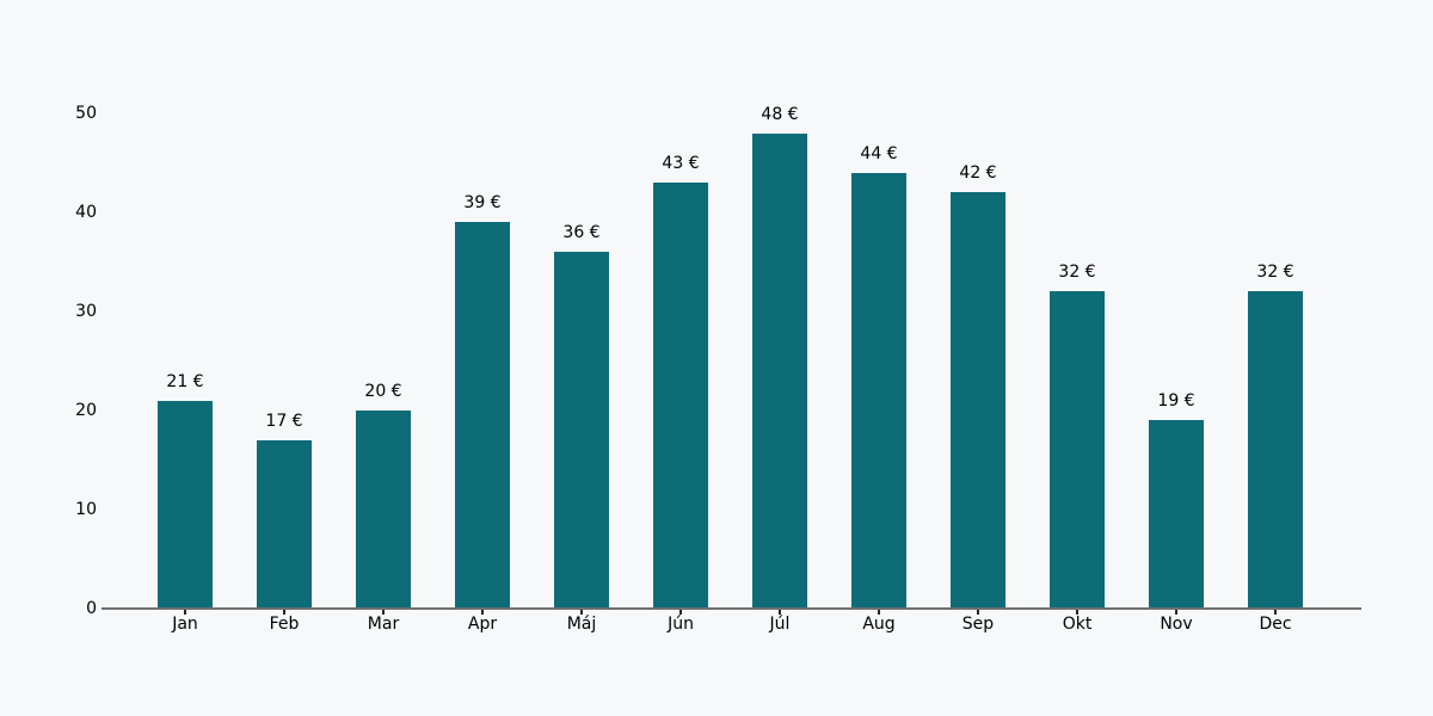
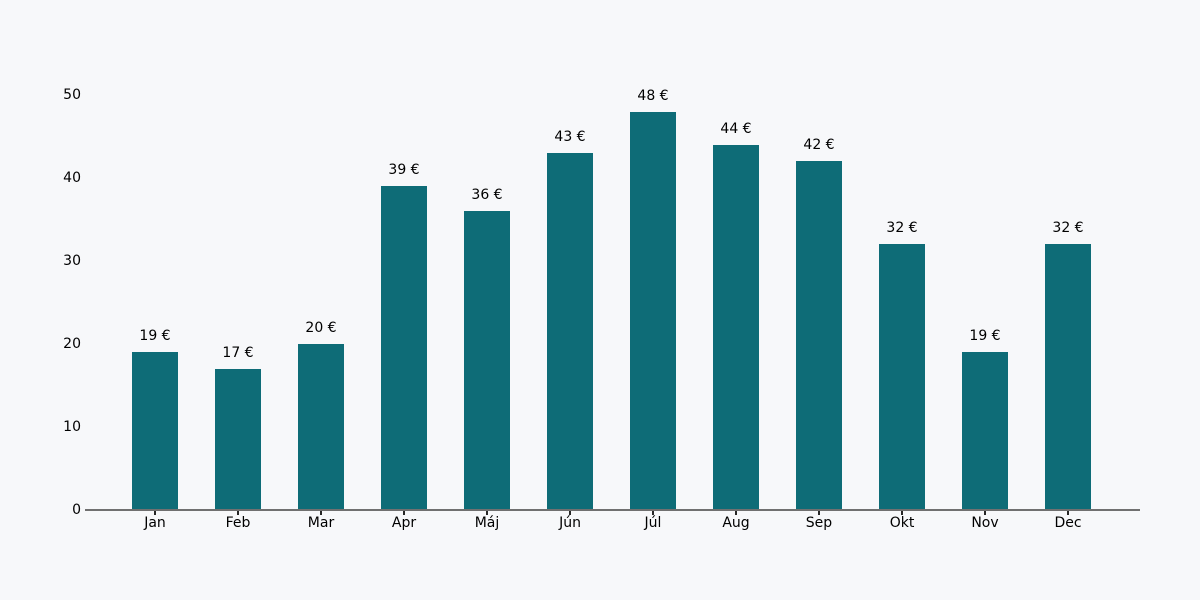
Jan: 21 -> 19
